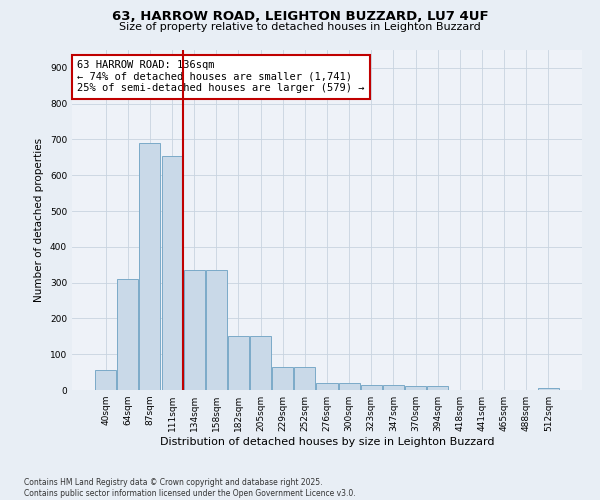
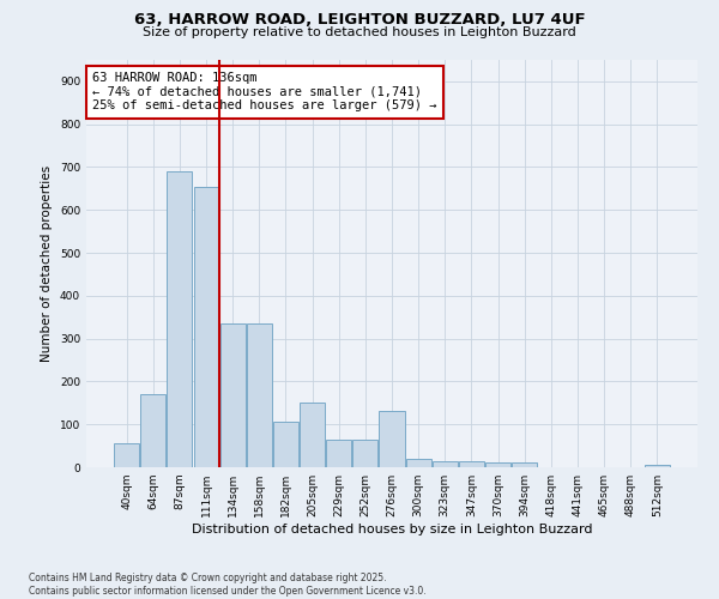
64sqm: 310 -> 170
182sqm: 150 -> 105
276sqm: 20 -> 130
